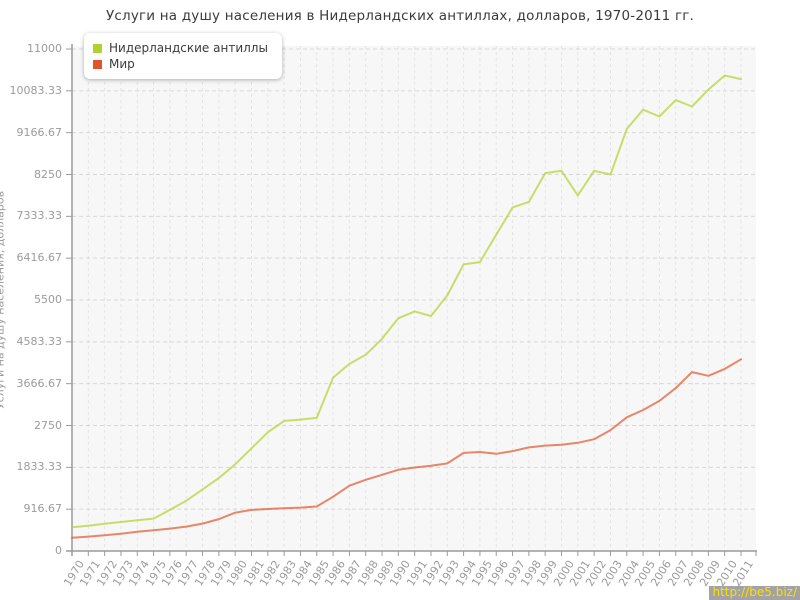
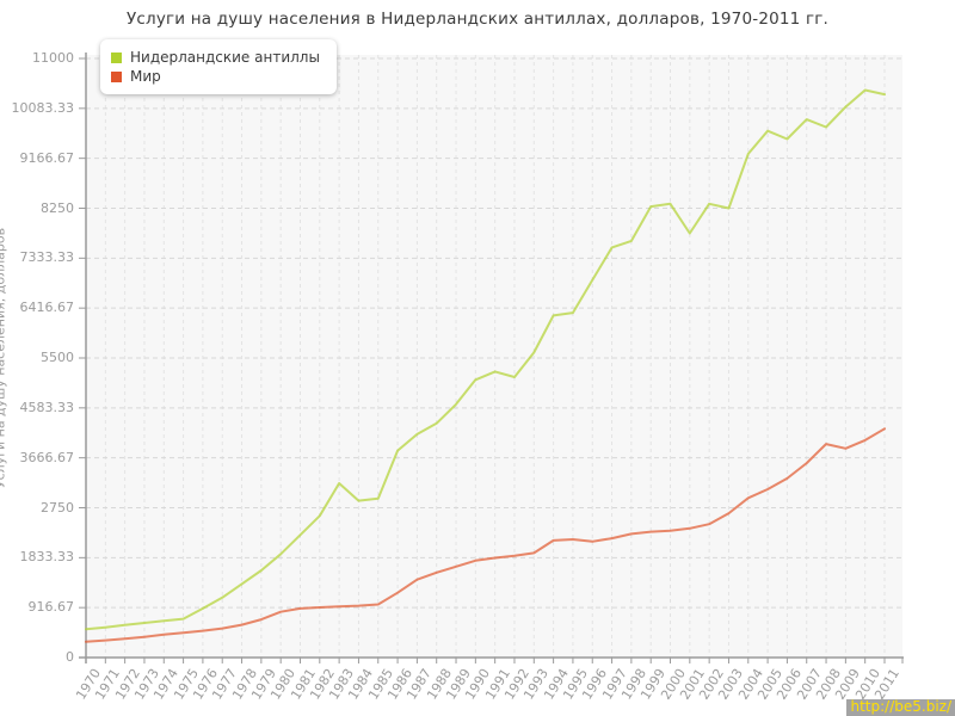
Нидерландские антиллы/1983: 2800 -> 3200
